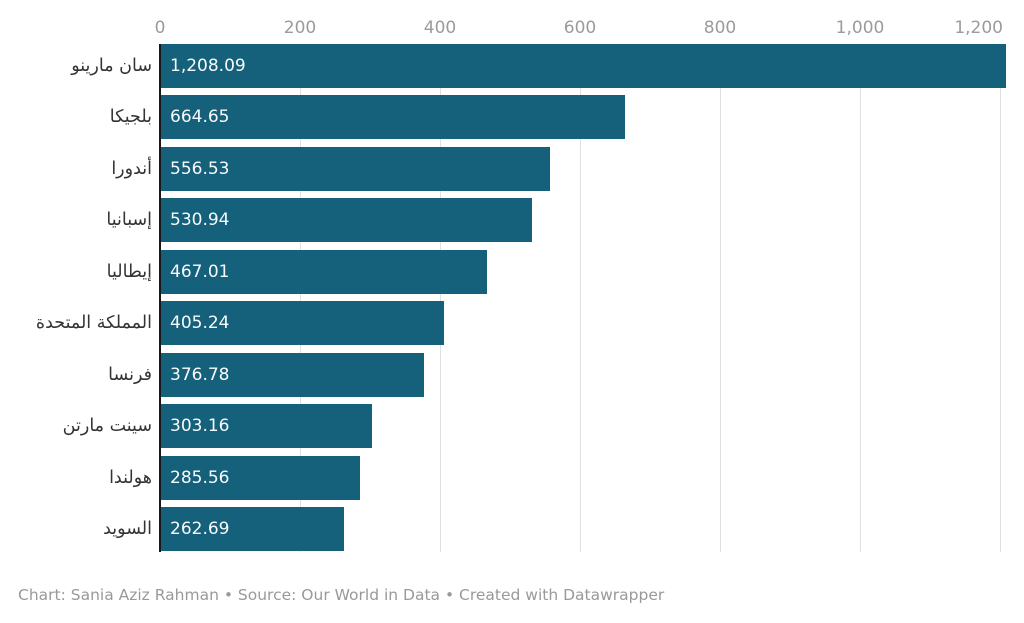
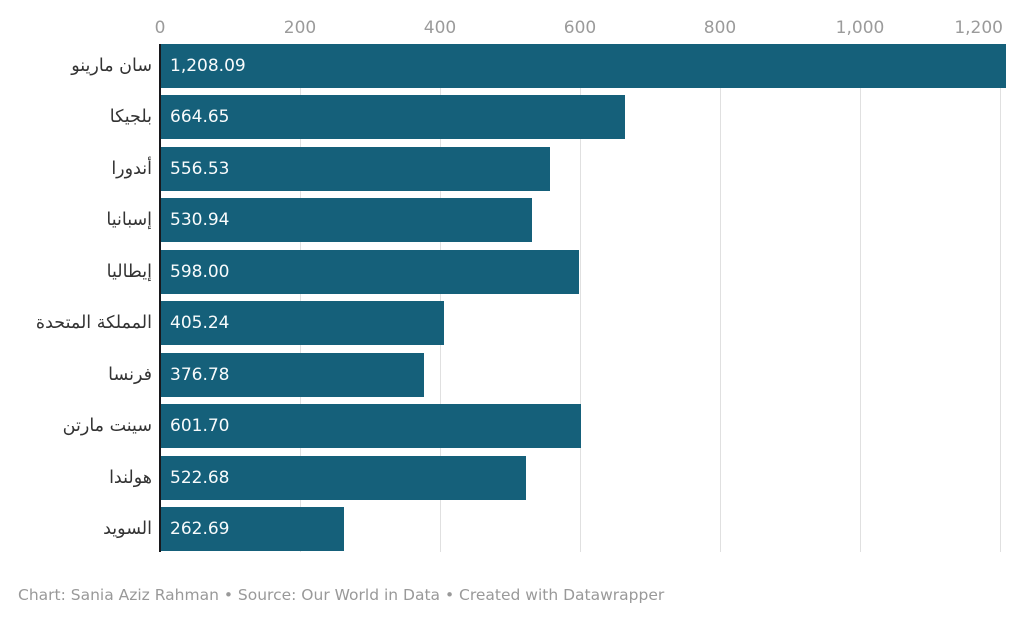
إيطاليا: 467.01 -> 598.00
سينت مارتن: 303.16 -> 601.70
هولندا: 285.56 -> 522.68
